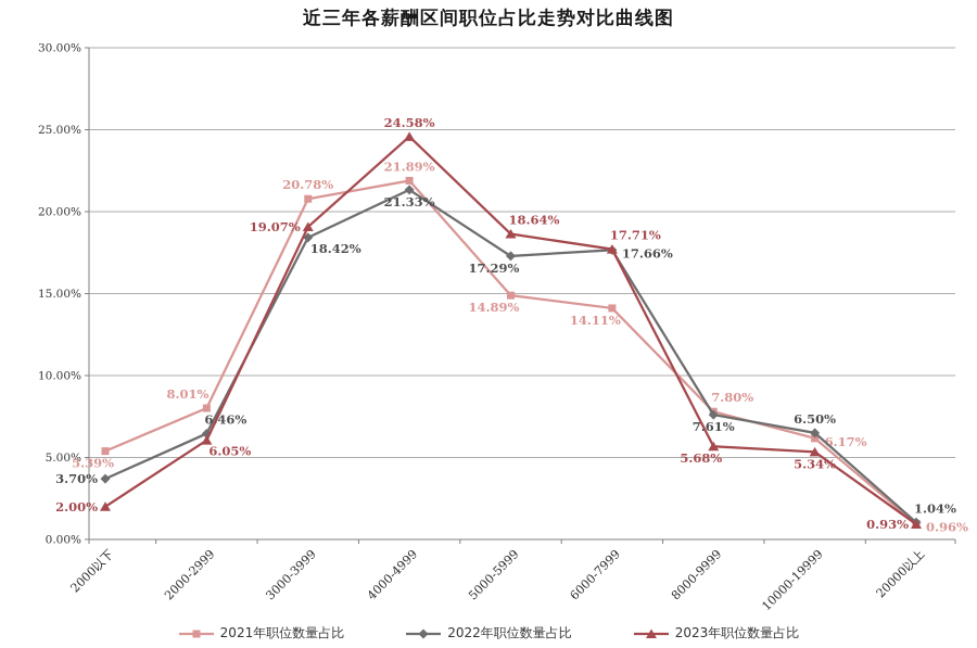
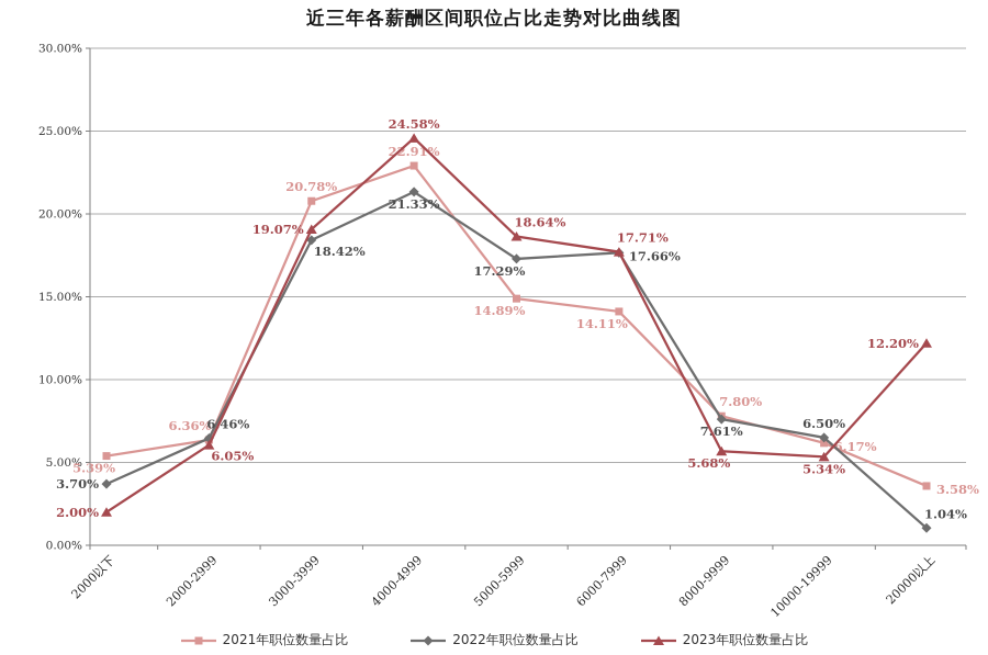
2021年职位数量占比/2000-2999: 8.01% -> 6.36%
2021年职位数量占比/4000-4999: 21.89% -> 22.91%
2021年职位数量占比/20000以上: 0.96% -> 3.58%
2023年职位数量占比/20000以上: 0.93% -> 12.20%
